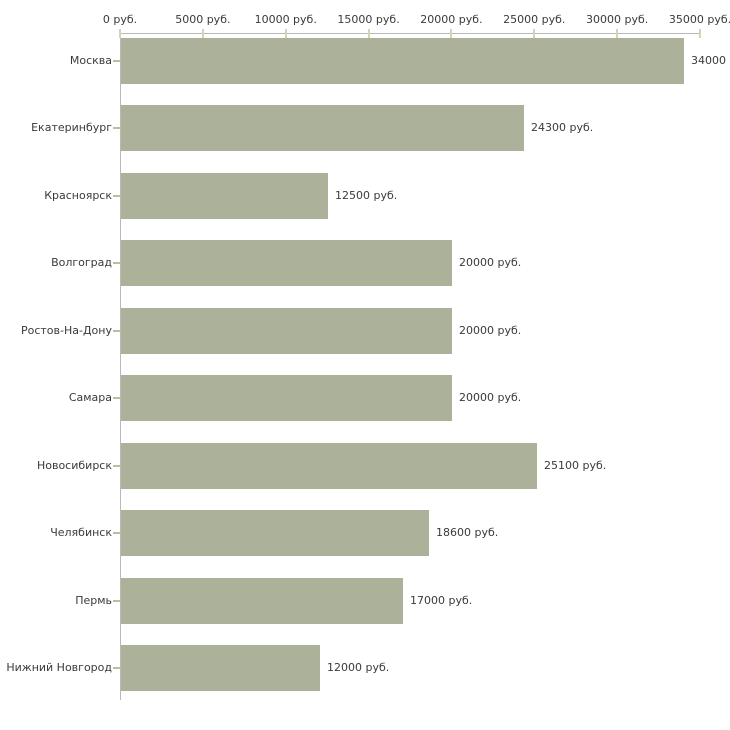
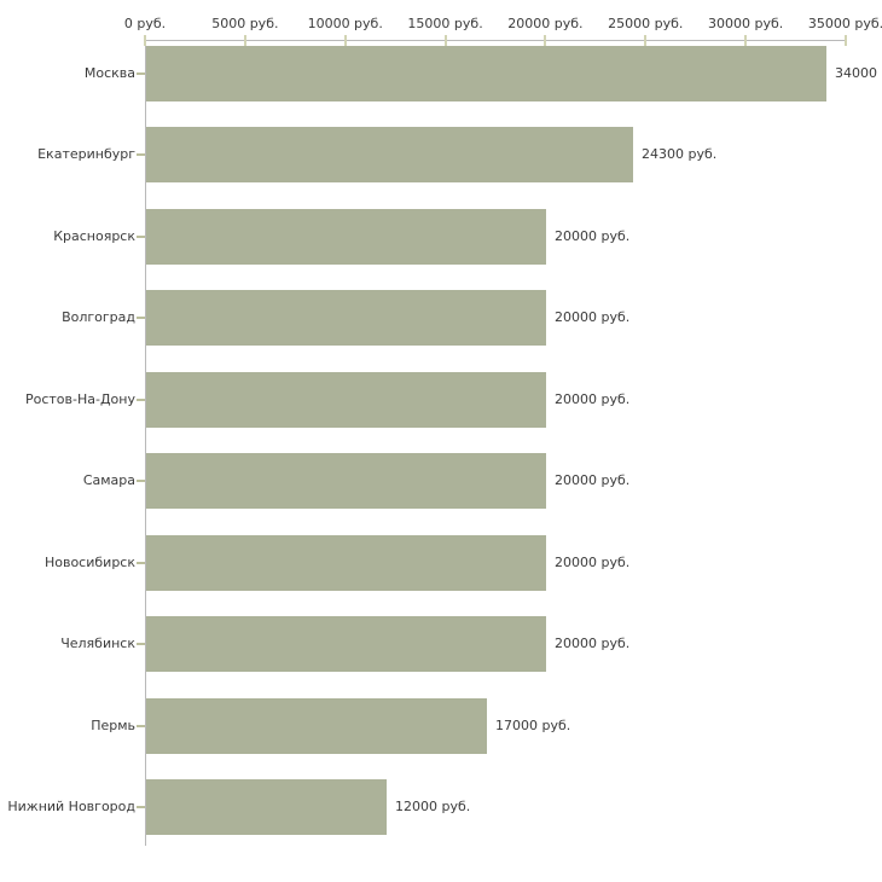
Красноярск: 12500 -> 20000
Новосибирск: 25100 -> 20000
Челябинск: 18600 -> 20000
